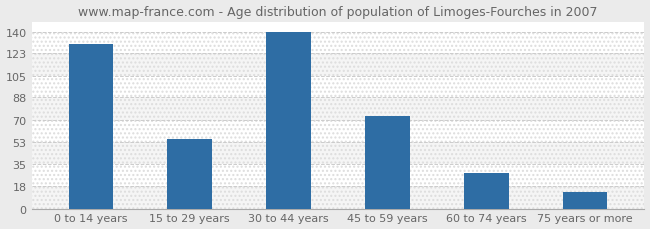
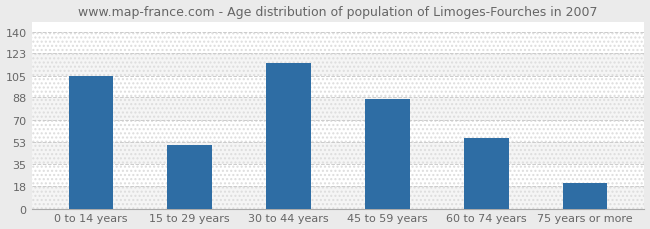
0 to 14 years: 130 -> 105
15 to 29 years: 55 -> 50
30 to 44 years: 140 -> 115
45 to 59 years: 73 -> 87
60 to 74 years: 28 -> 56
75 years or more: 13 -> 20
